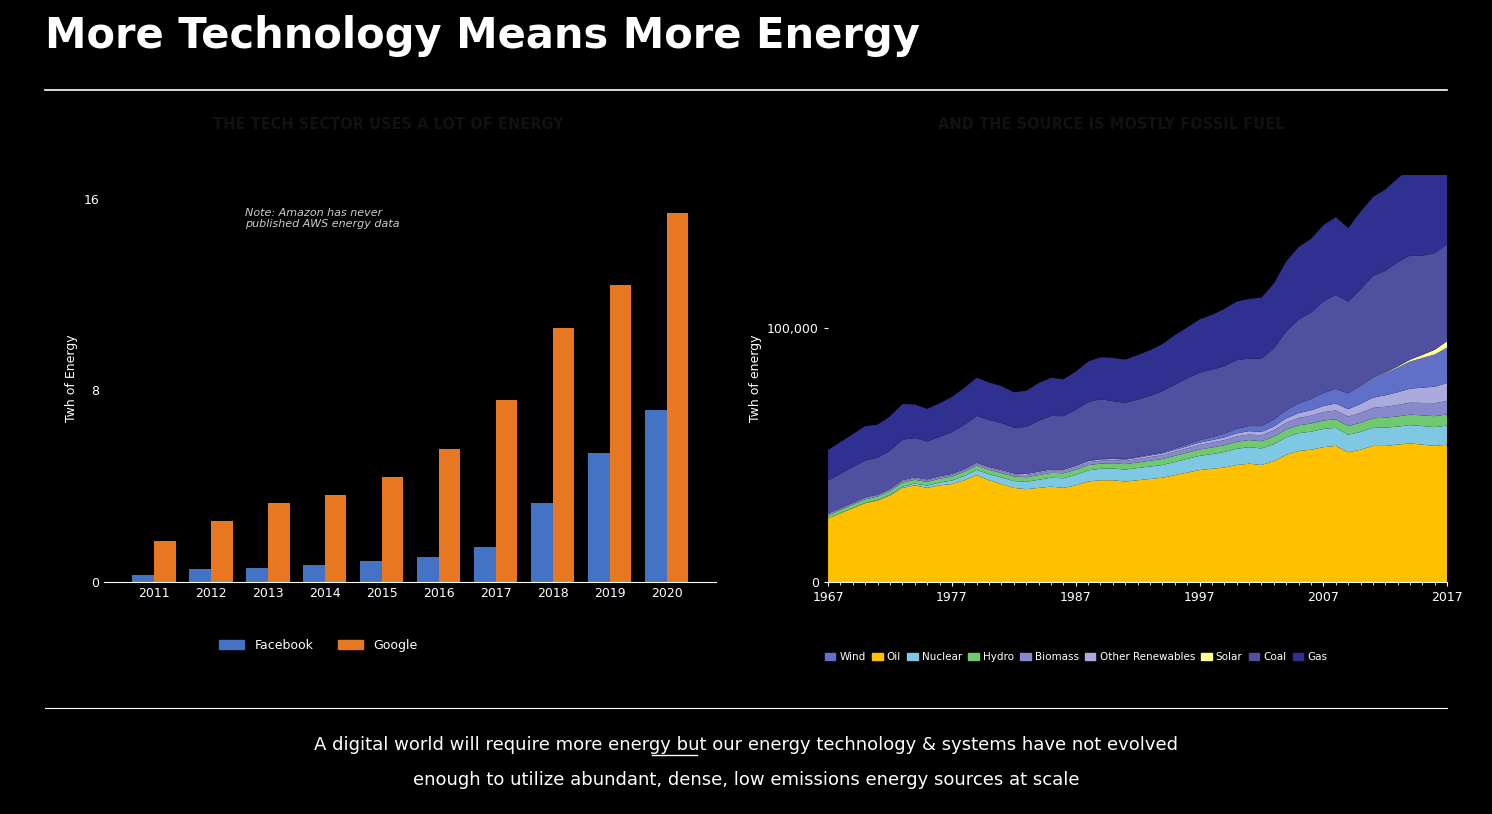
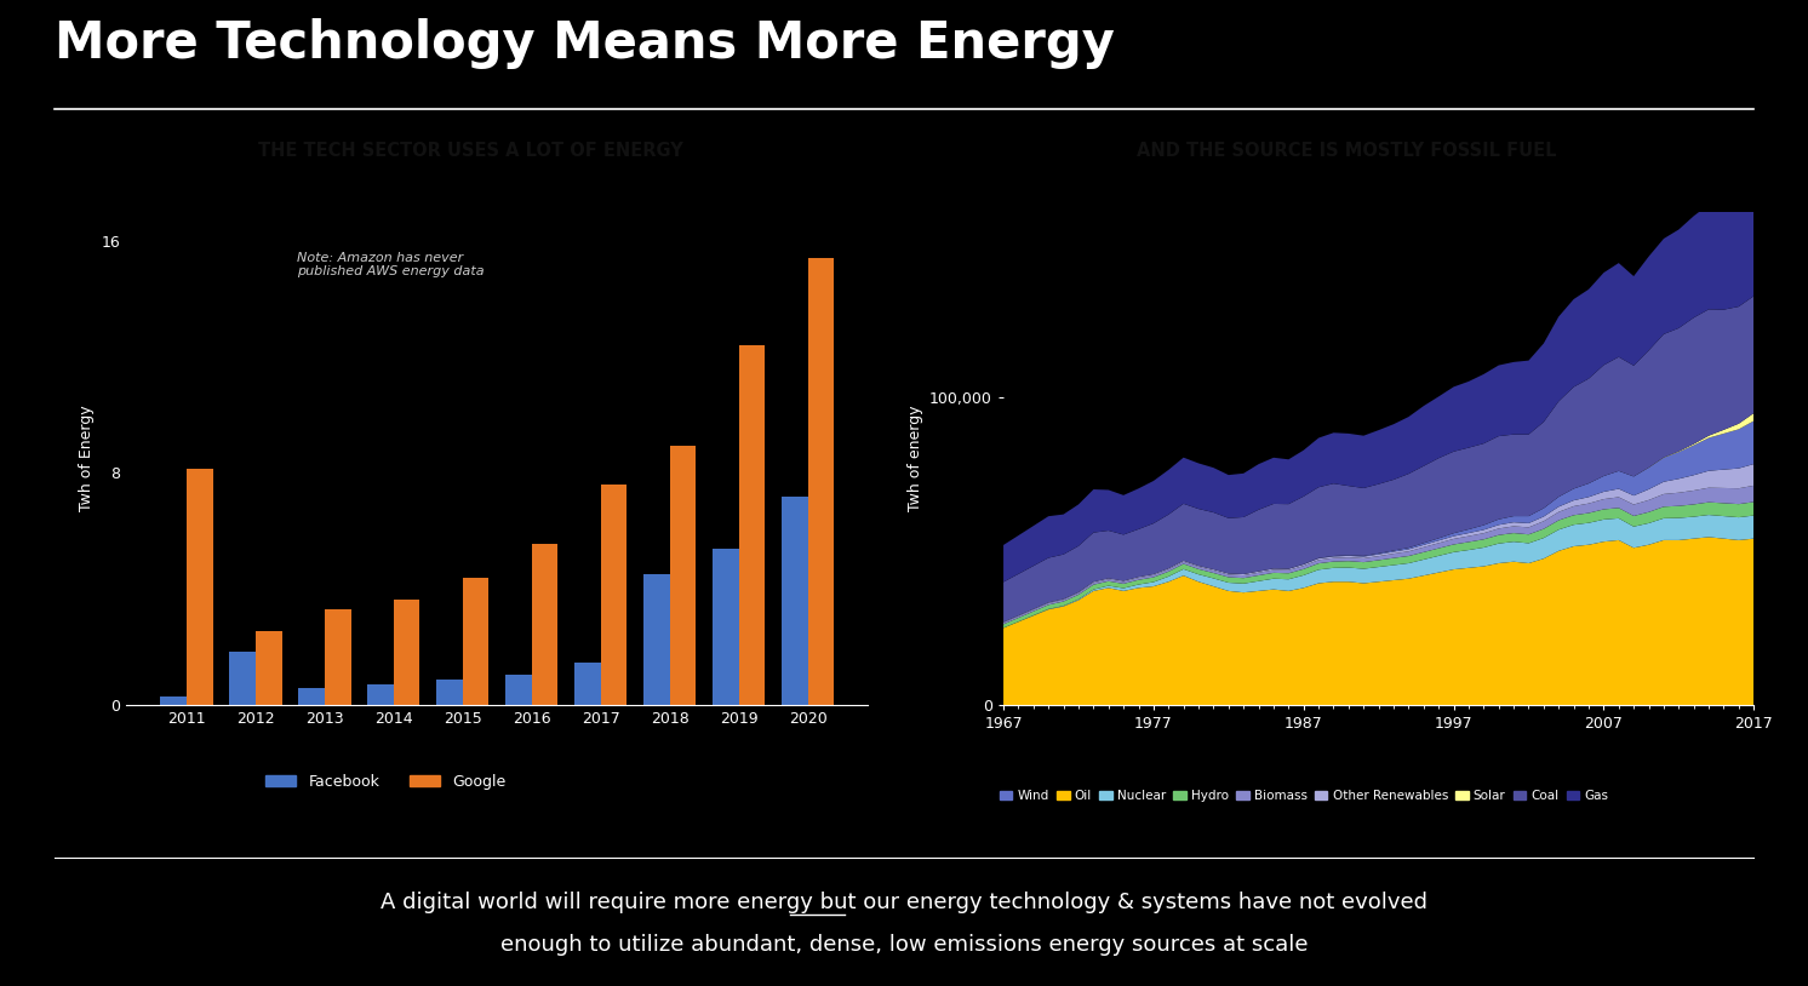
Google/2011: 1.70 -> 8.15
Facebook/2012: 0.53 -> 1.85
Facebook/2018: 3.30 -> 4.50
Google/2018: 10.60 -> 8.95
